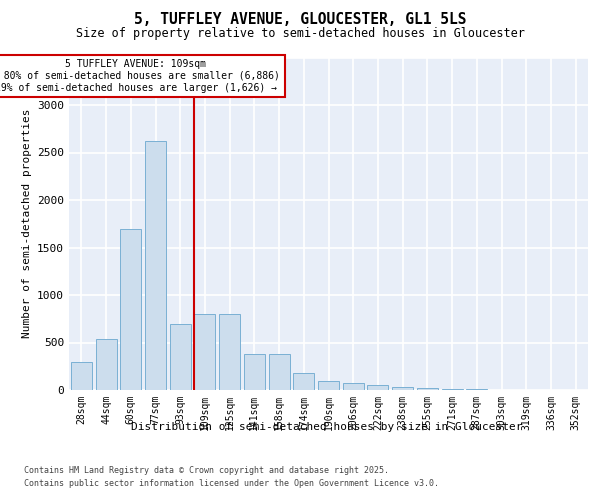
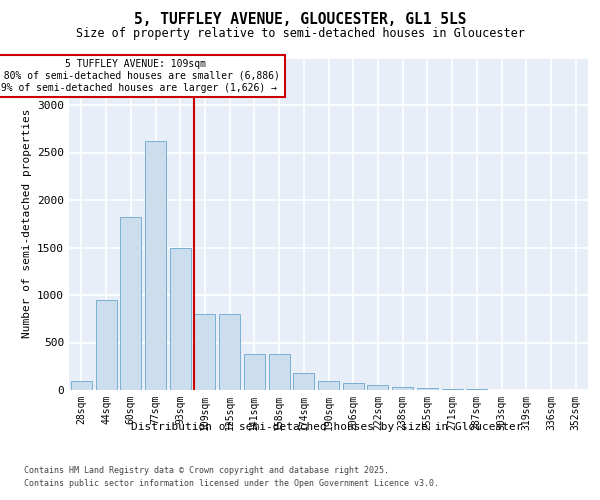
28sqm: 300 -> 100
44sqm: 540 -> 950
60sqm: 1700 -> 1820
93sqm: 700 -> 1500
